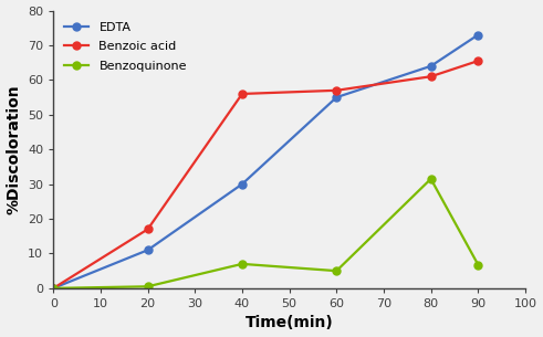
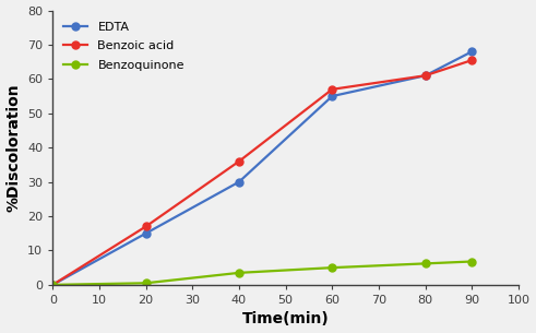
EDTA/20: 11 -> 15
Benzoic acid/40: 56.0 -> 36.0
Benzoquinone/40: 7.0 -> 3.5
EDTA/80: 64 -> 61
Benzoquinone/80: 31.5 -> 6.2
EDTA/90: 73 -> 68
